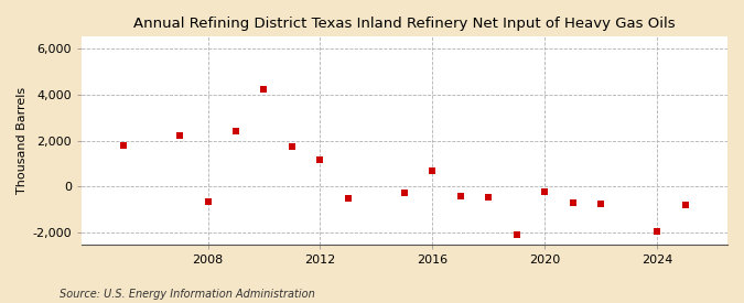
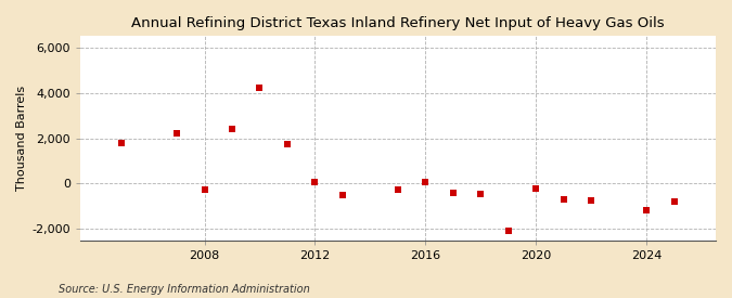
2008: -650 -> -270
2012: 1,150 -> 50
2016: 700 -> 50
2024: -1,950 -> -1,170
